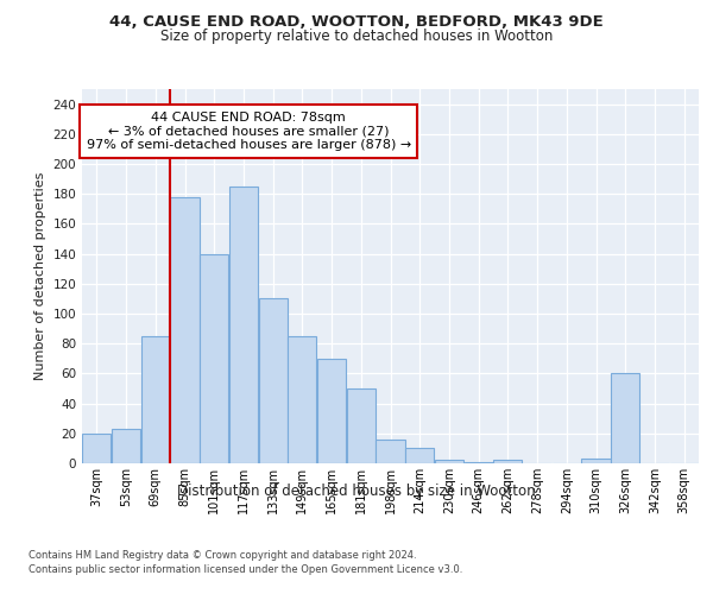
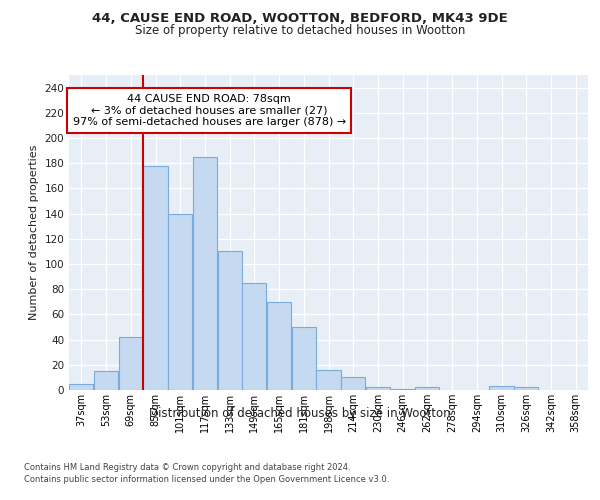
37sqm: 20 -> 5
53sqm: 23 -> 15
69sqm: 85 -> 42
326sqm: 60 -> 2
